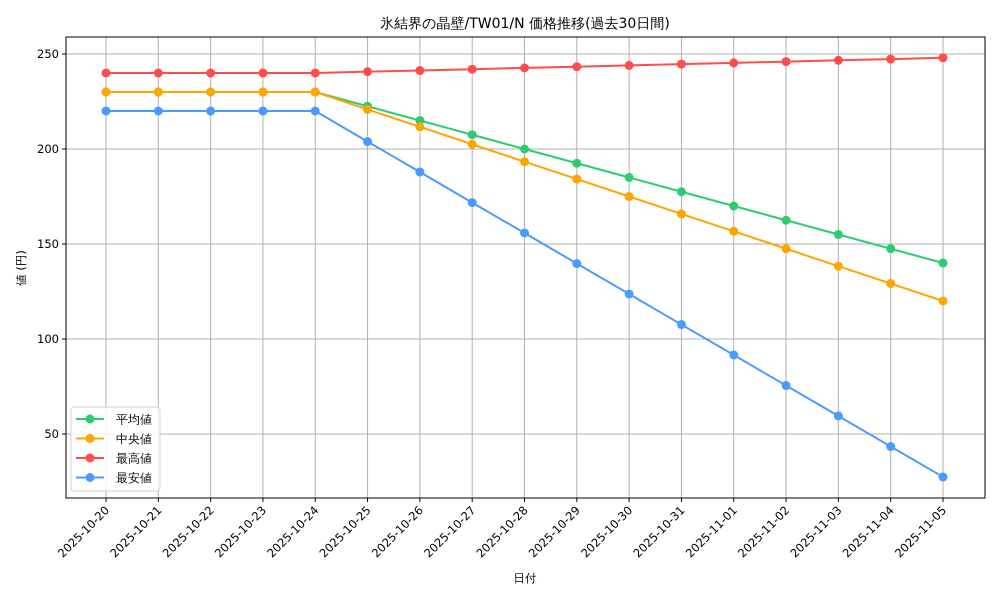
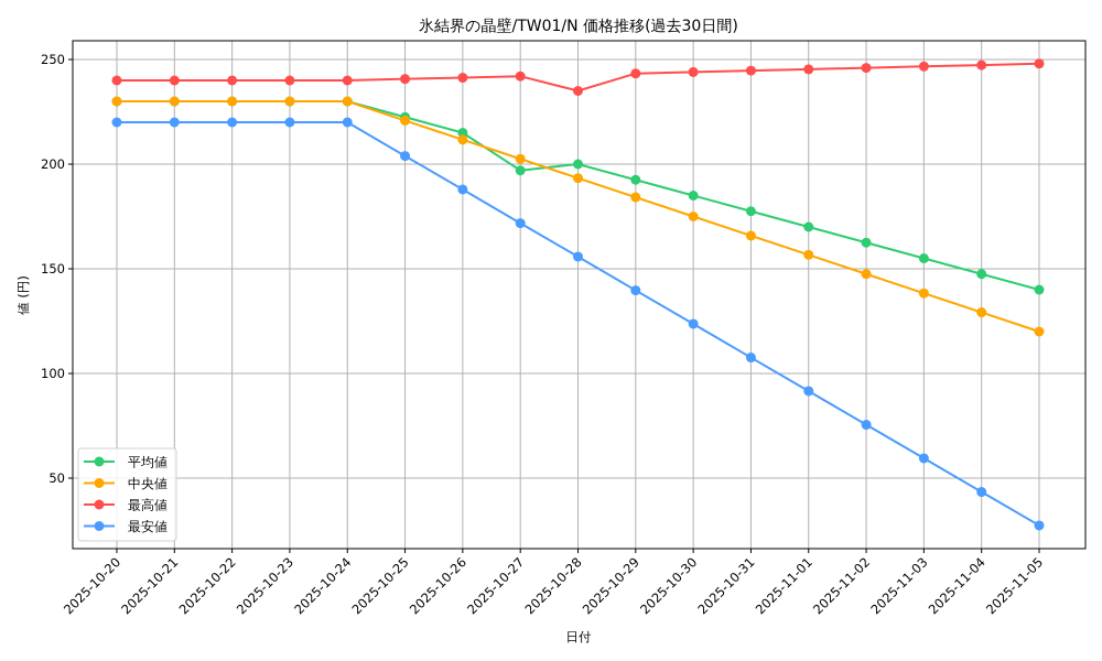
平均値/2025-10-27: 208 -> 197
最高値/2025-10-28: 243 -> 235
